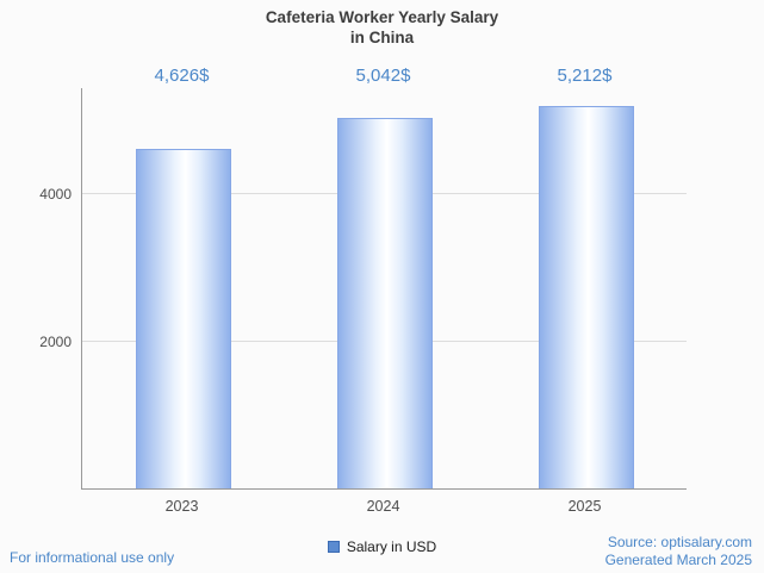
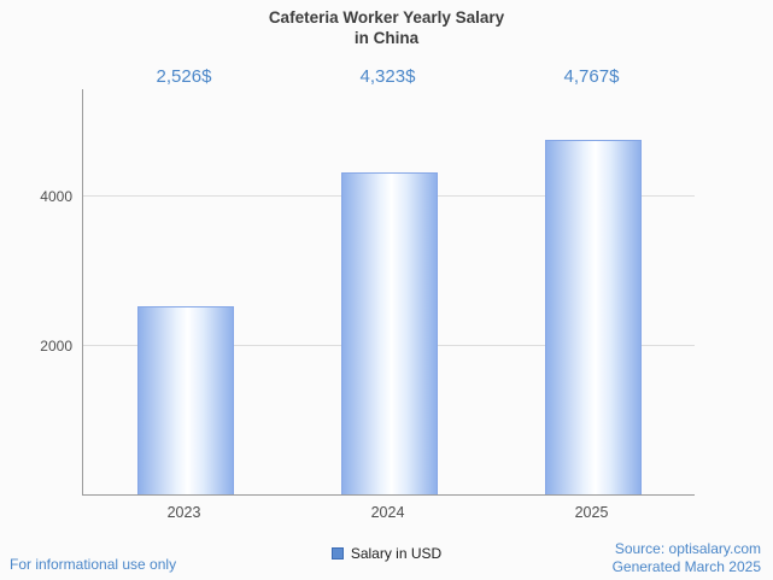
2023: 4,626 -> 2,526
2024: 5,042 -> 4,323
2025: 5,212 -> 4,767
